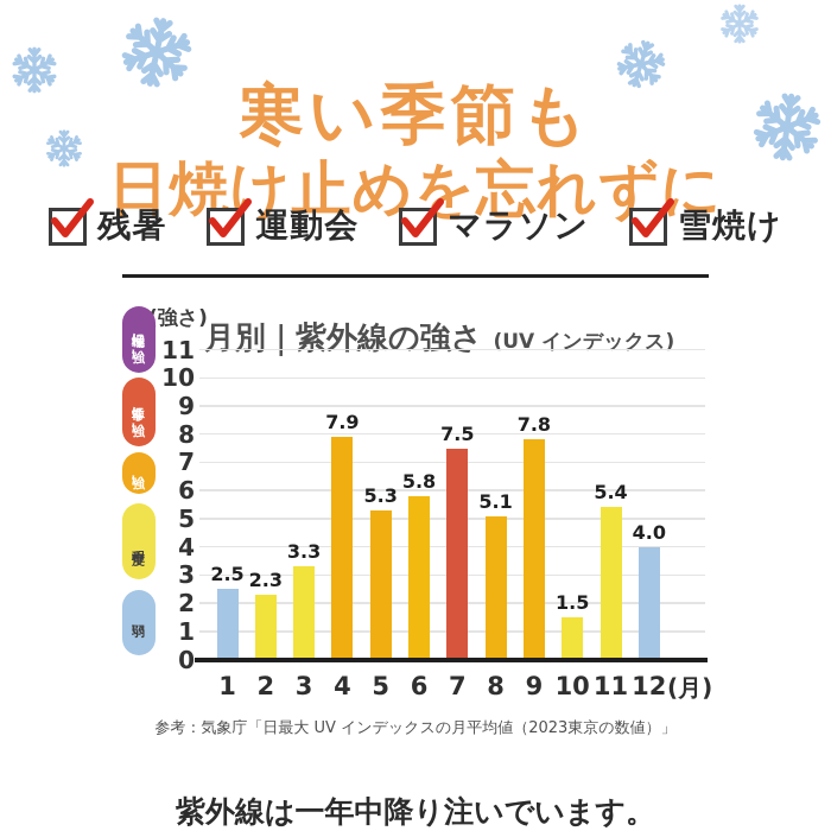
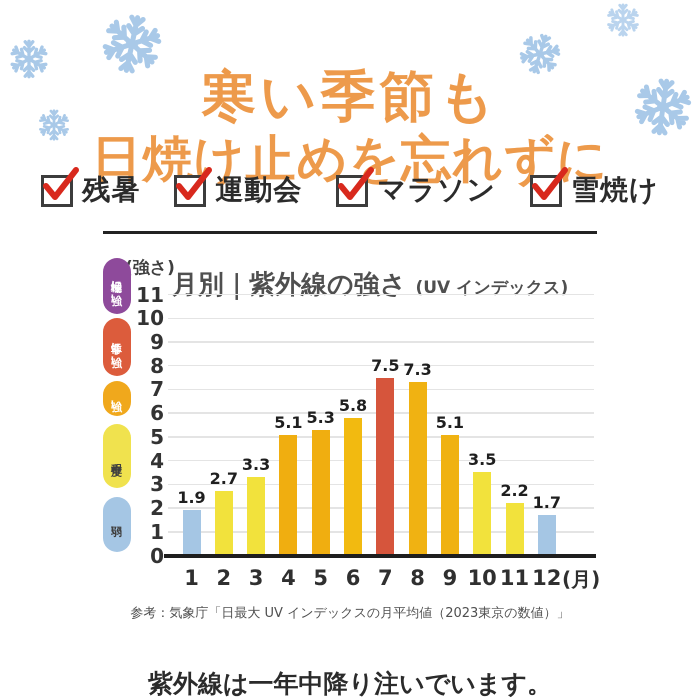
1: 2.5 -> 1.9
2: 2.3 -> 2.7
4: 7.9 -> 5.1
8: 5.1 -> 7.3
9: 7.8 -> 5.1
10: 1.5 -> 3.5
11: 5.4 -> 2.2
12: 4.0 -> 1.7
